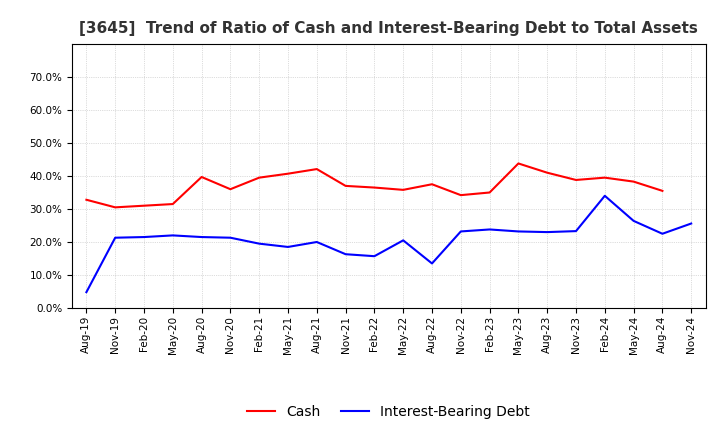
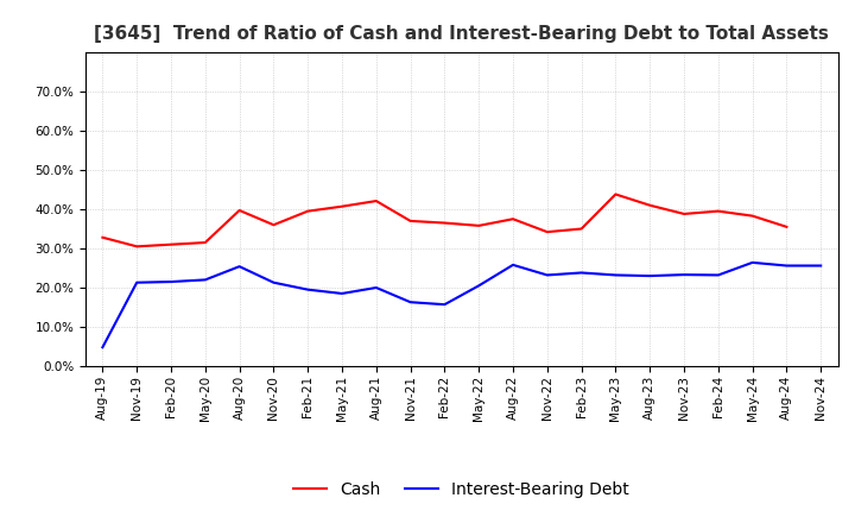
Interest-Bearing Debt/Aug-20: 21.5% -> 25.4%
Interest-Bearing Debt/Aug-22: 13.5% -> 25.8%
Interest-Bearing Debt/Feb-24: 34.0% -> 23.2%
Interest-Bearing Debt/Aug-24: 22.5% -> 25.6%
